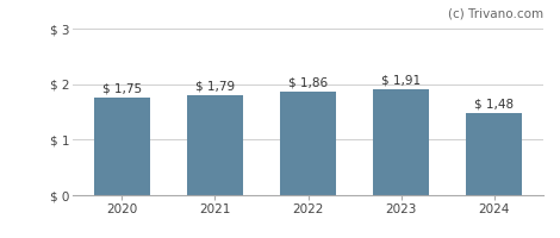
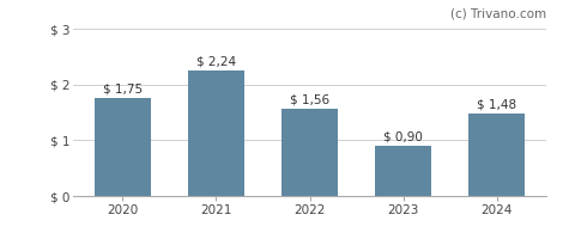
2021: 1,79 -> 2,24
2022: 1,86 -> 1,56
2023: 1,91 -> 0,90
